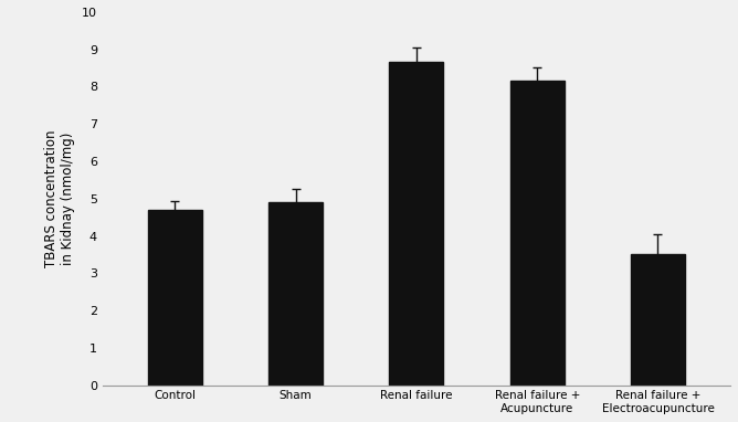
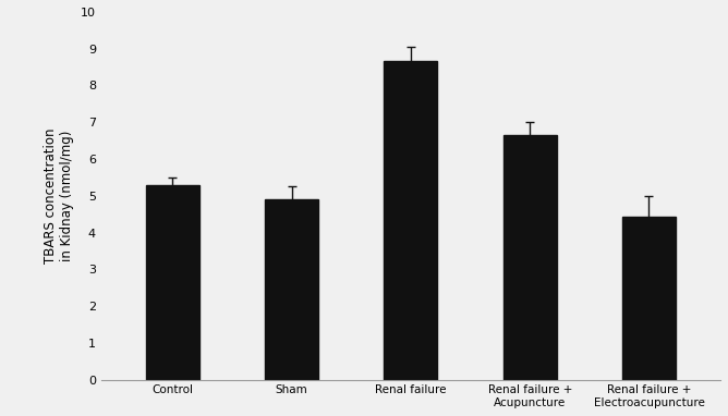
Control: 4.70 -> 5.28
Renal failure + Acupuncture: 8.15 -> 6.65
Renal failure + Electroacupuncture: 3.50 -> 4.43
